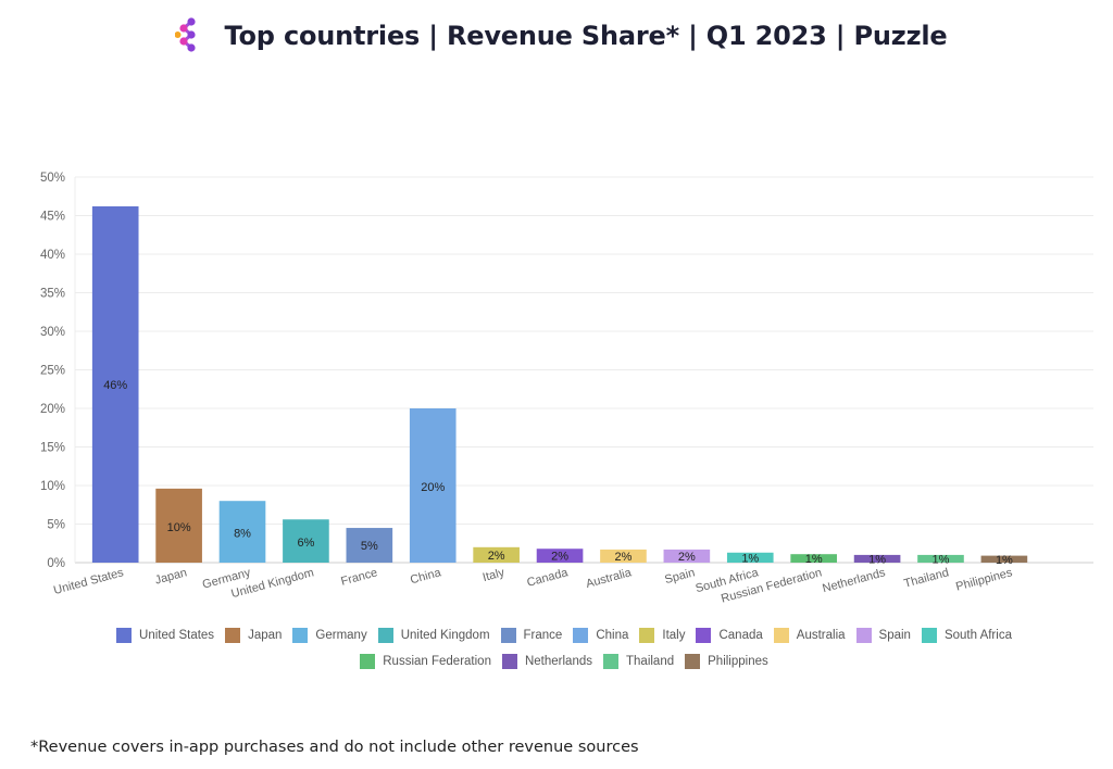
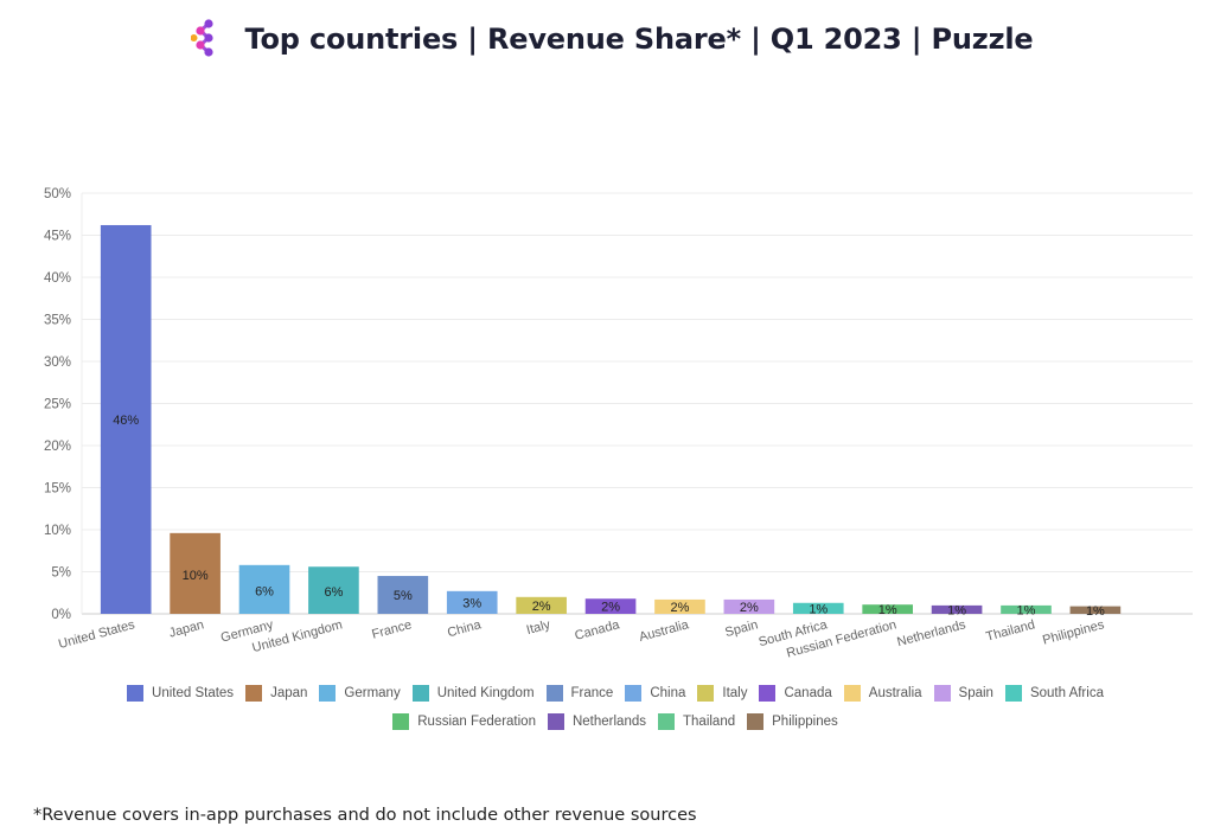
Germany: 8% -> 6%
China: 20% -> 3%
